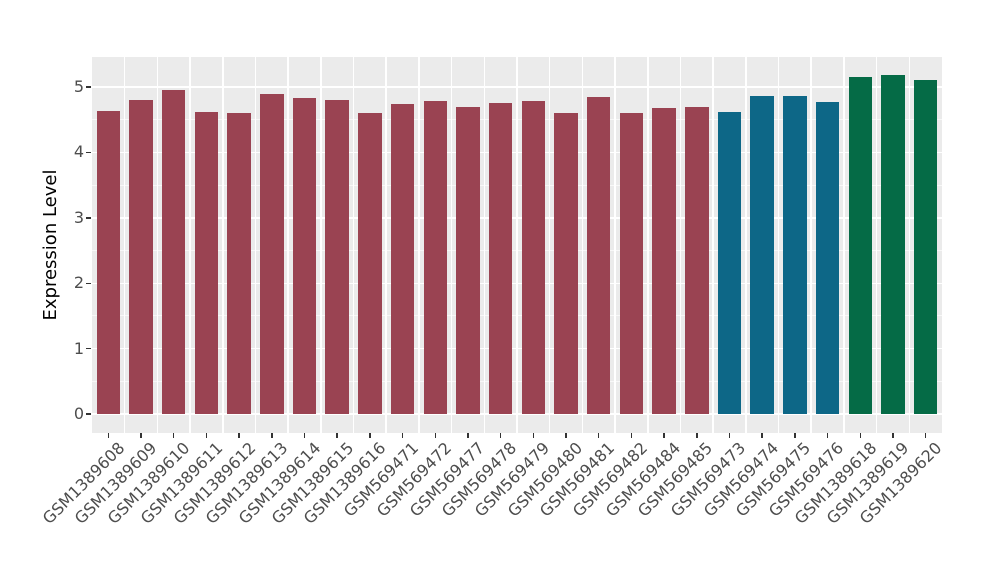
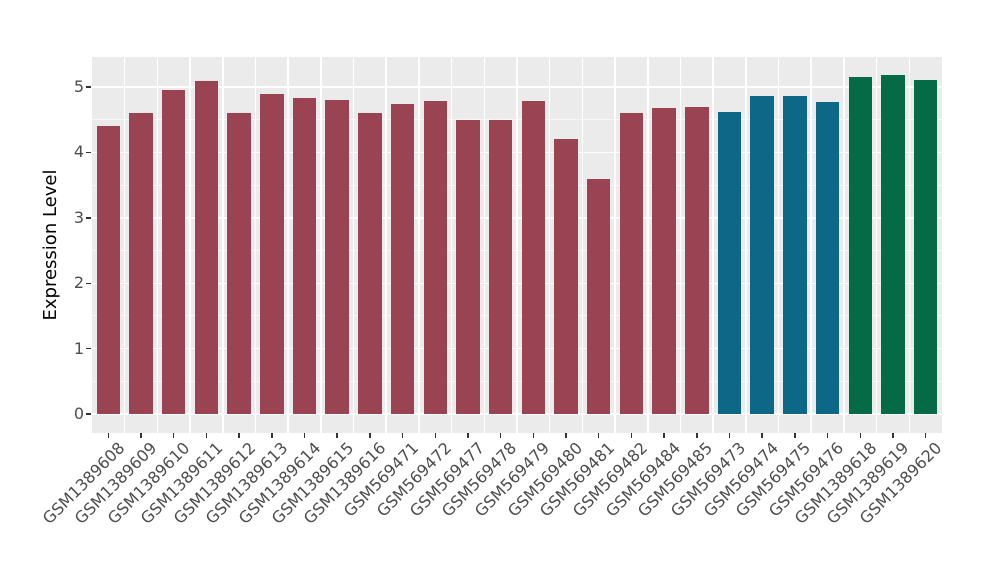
GSM1389608: 4.6 -> 4.4
GSM1389609: 4.8 -> 4.6
GSM1389611: 4.6 -> 5.1
GSM569477: 4.7 -> 4.5
GSM569478: 4.8 -> 4.5
GSM569480: 4.6 -> 4.2
GSM569481: 4.8 -> 3.6
